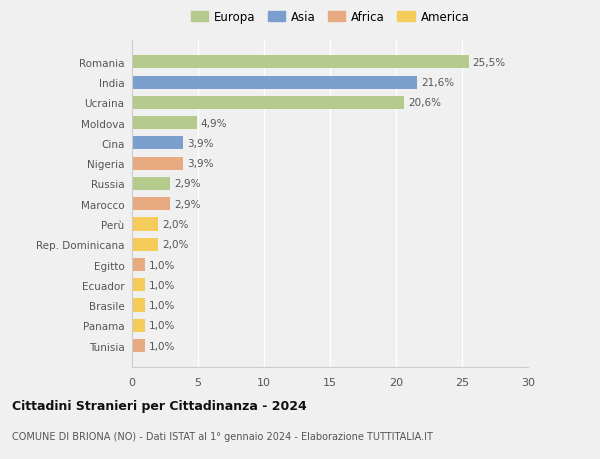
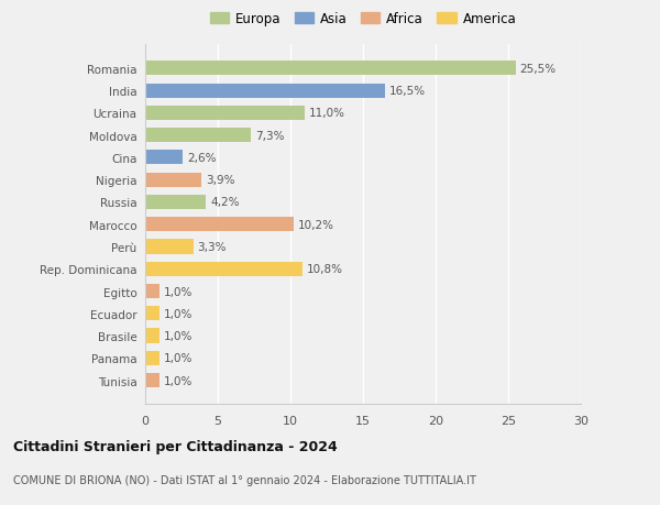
India: 21,6% -> 16,5%
Ucraina: 20,6% -> 11,0%
Moldova: 4,9% -> 7,3%
Cina: 3,9% -> 2,6%
Russia: 2,9% -> 4,2%
Marocco: 2,9% -> 10,2%
Perù: 2,0% -> 3,3%
Rep. Dominicana: 2,0% -> 10,8%
